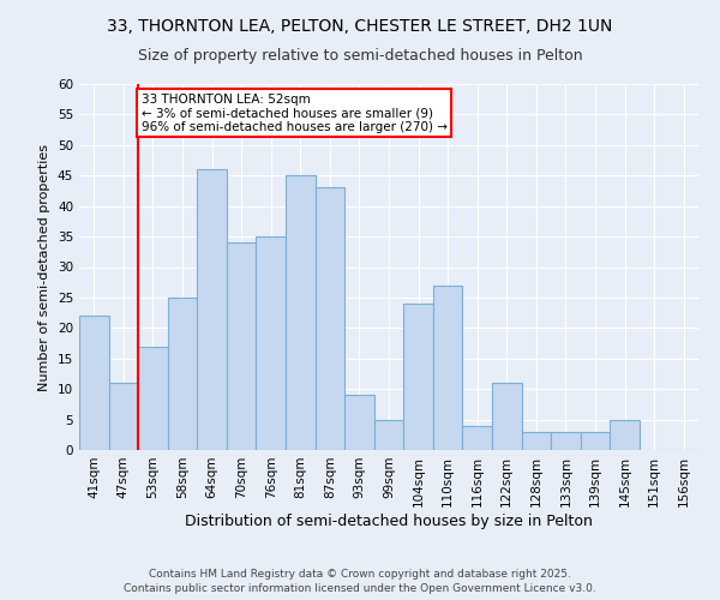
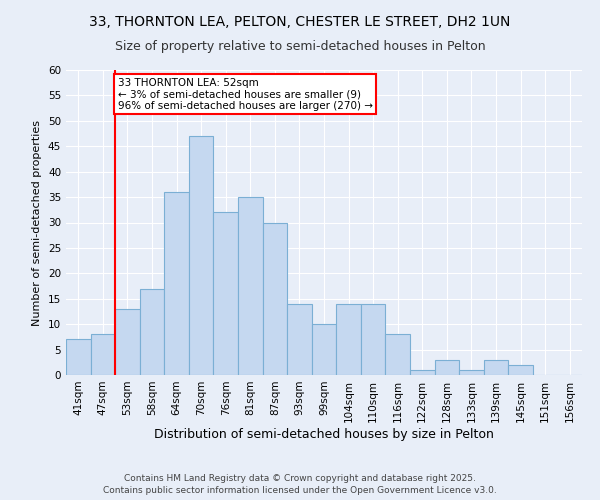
41sqm: 22 -> 7
47sqm: 11 -> 8
53sqm: 17 -> 13
58sqm: 25 -> 17
64sqm: 46 -> 36
70sqm: 34 -> 47
76sqm: 35 -> 32
81sqm: 45 -> 35
87sqm: 43 -> 30
93sqm: 9 -> 14
99sqm: 5 -> 10
104sqm: 24 -> 14
110sqm: 27 -> 14
116sqm: 4 -> 8
122sqm: 11 -> 1
133sqm: 3 -> 1
145sqm: 5 -> 2
